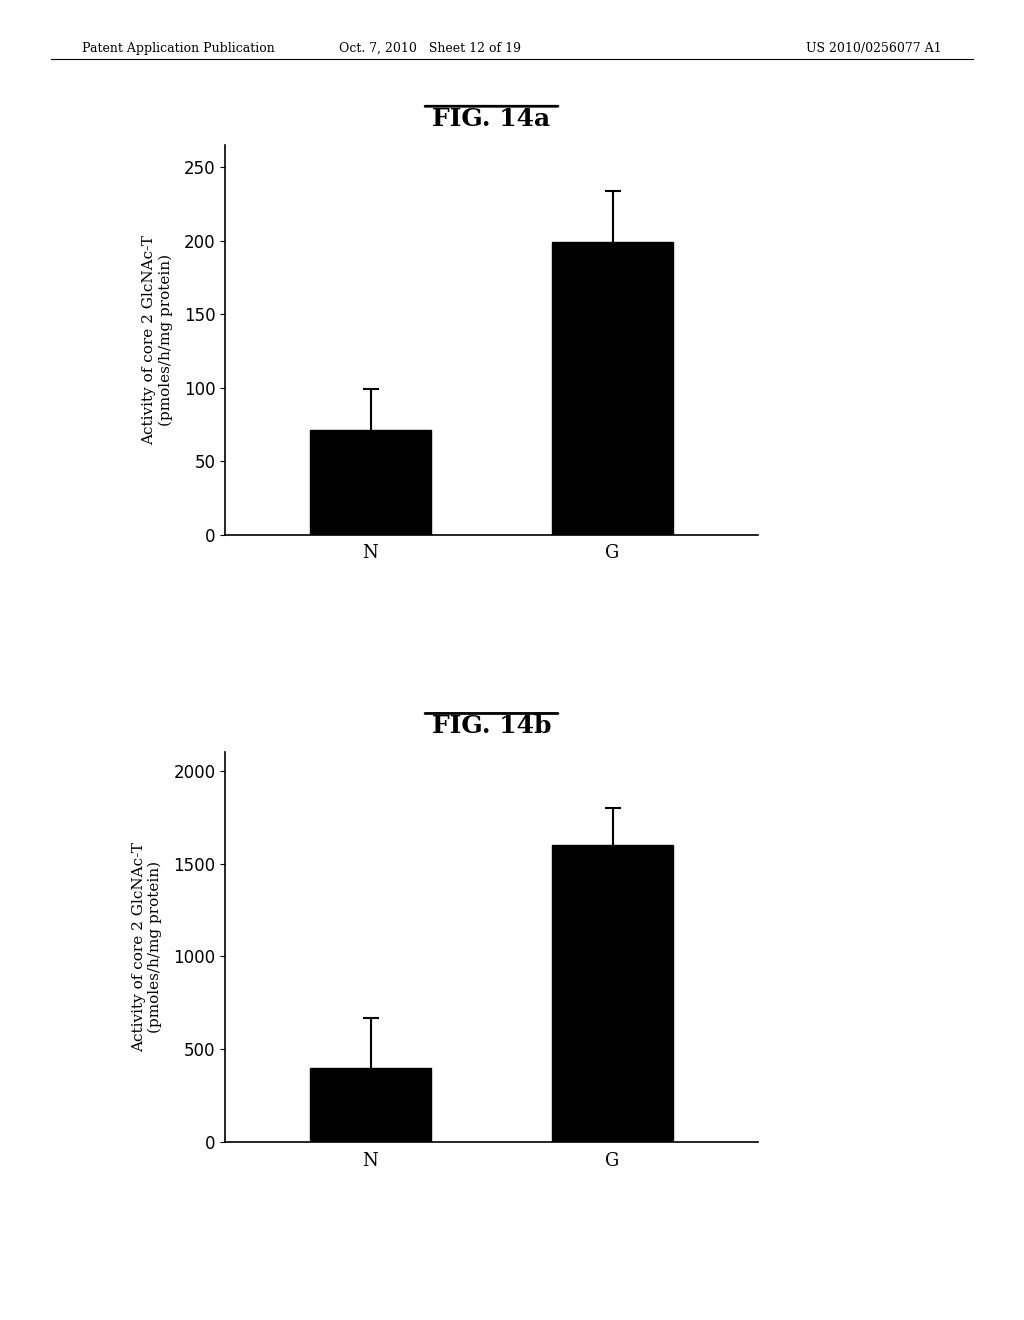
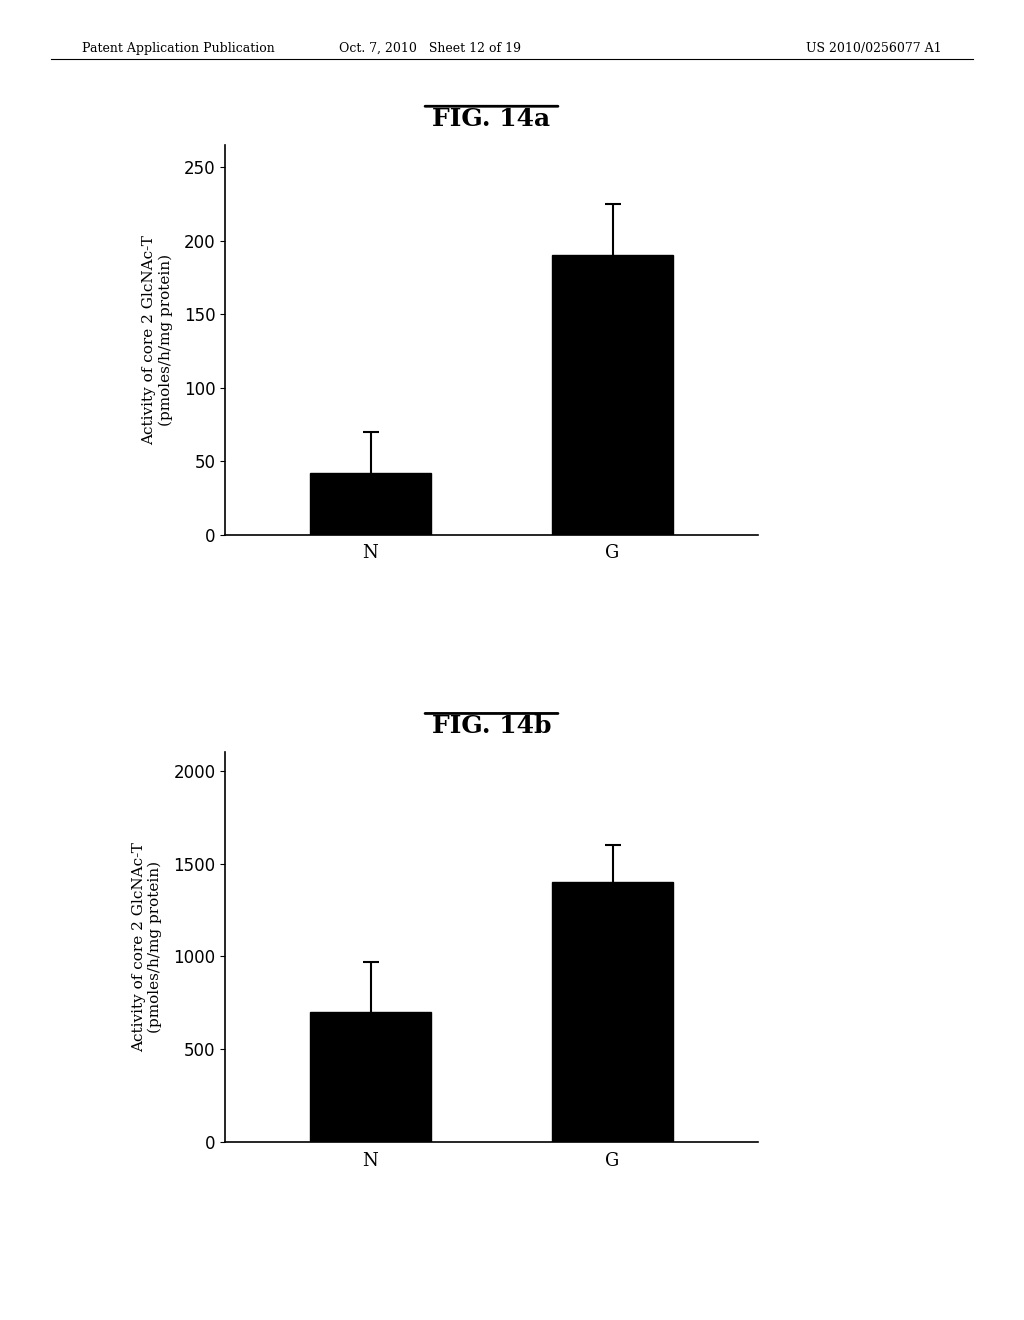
FIG. 14a/N: 71 -> 42
FIG. 14a/G: 199 -> 190
FIG. 14b/N: 400 -> 700
FIG. 14b/G: 1600 -> 1400
